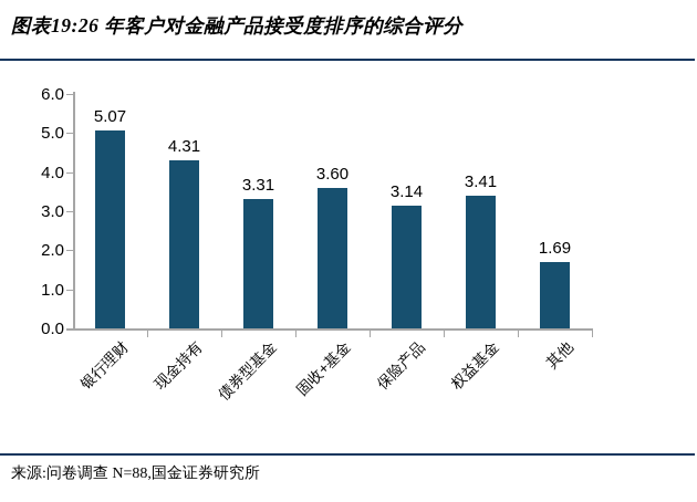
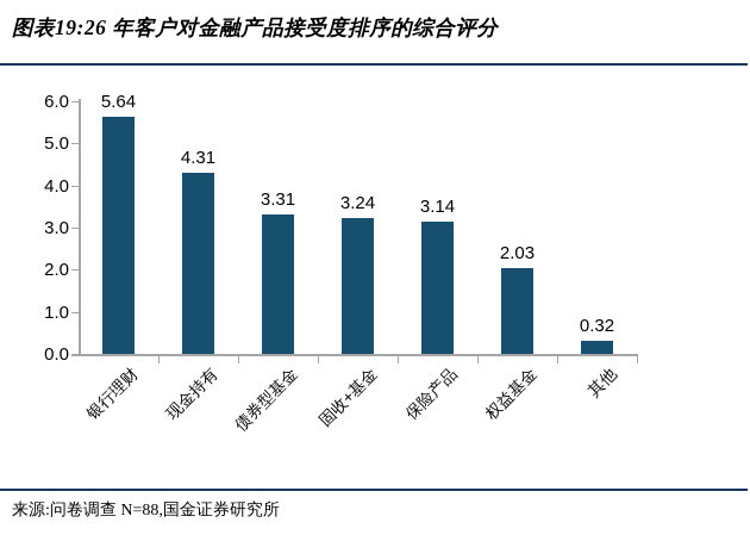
银行理财: 5.07 -> 5.64
固收+基金: 3.60 -> 3.24
权益基金: 3.41 -> 2.03
其他: 1.69 -> 0.32
